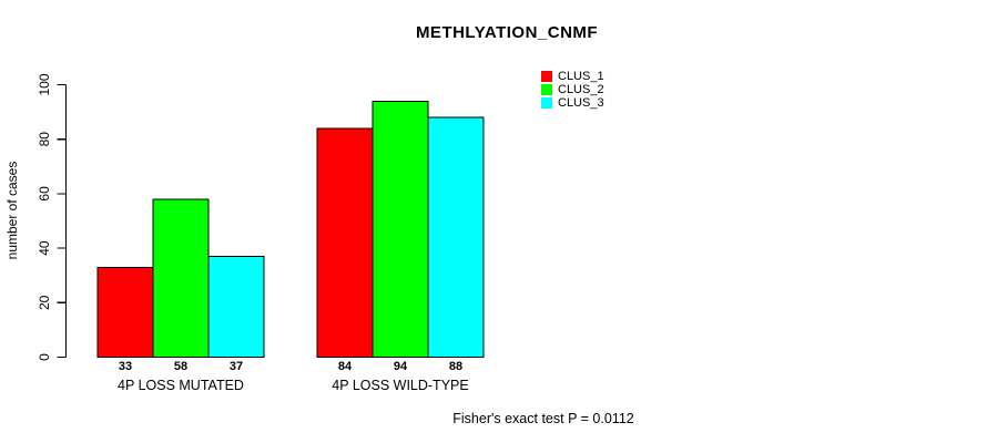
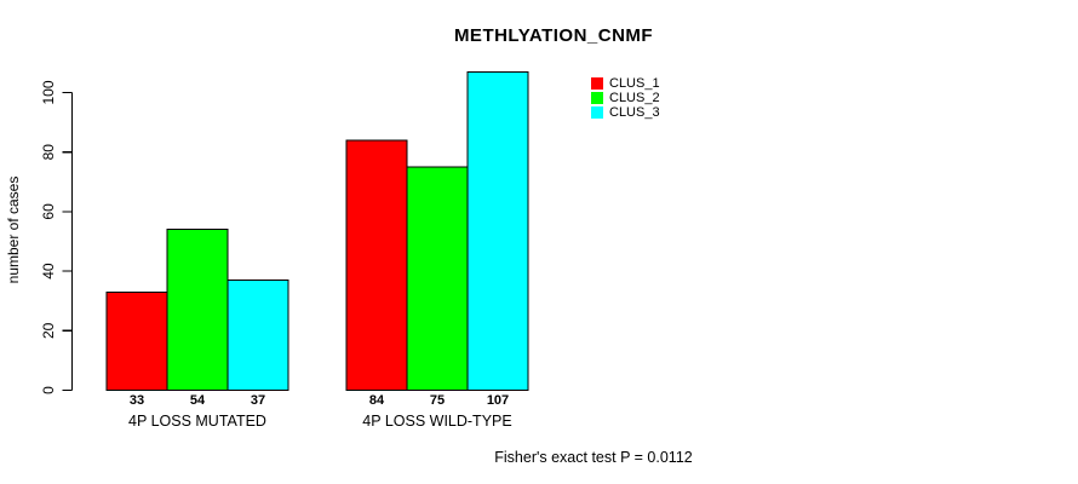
CLUS_2/4P LOSS MUTATED: 58 -> 54
CLUS_2/4P LOSS WILD-TYPE: 94 -> 75
CLUS_3/4P LOSS WILD-TYPE: 88 -> 107
